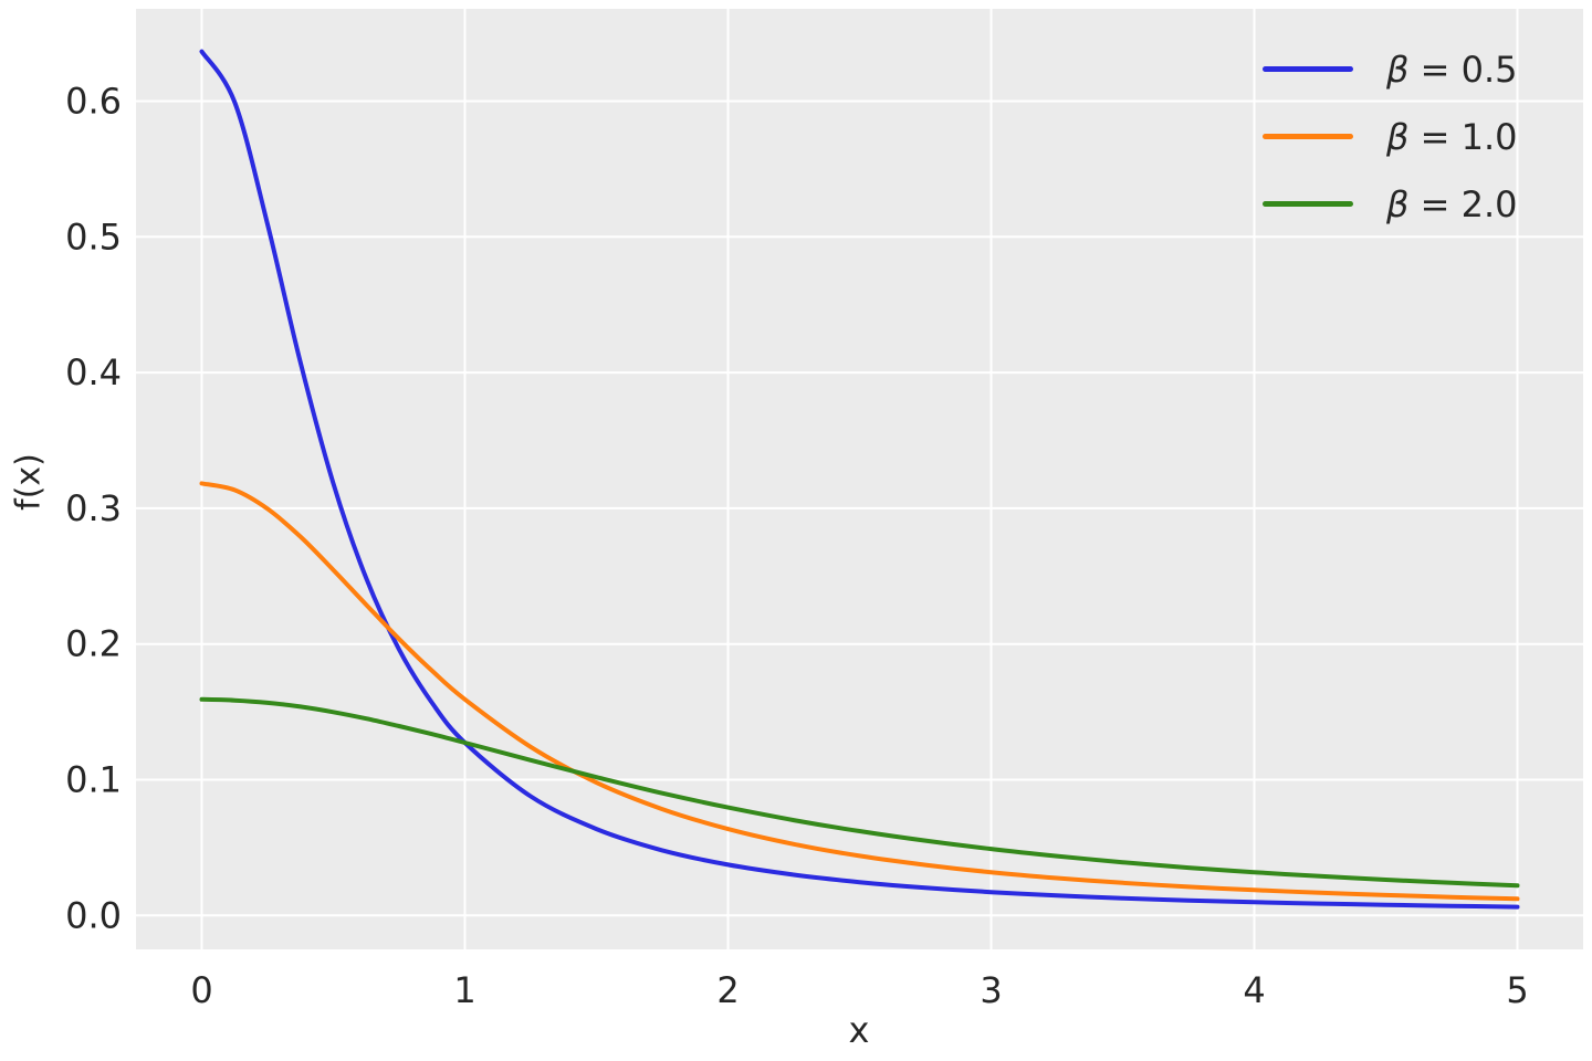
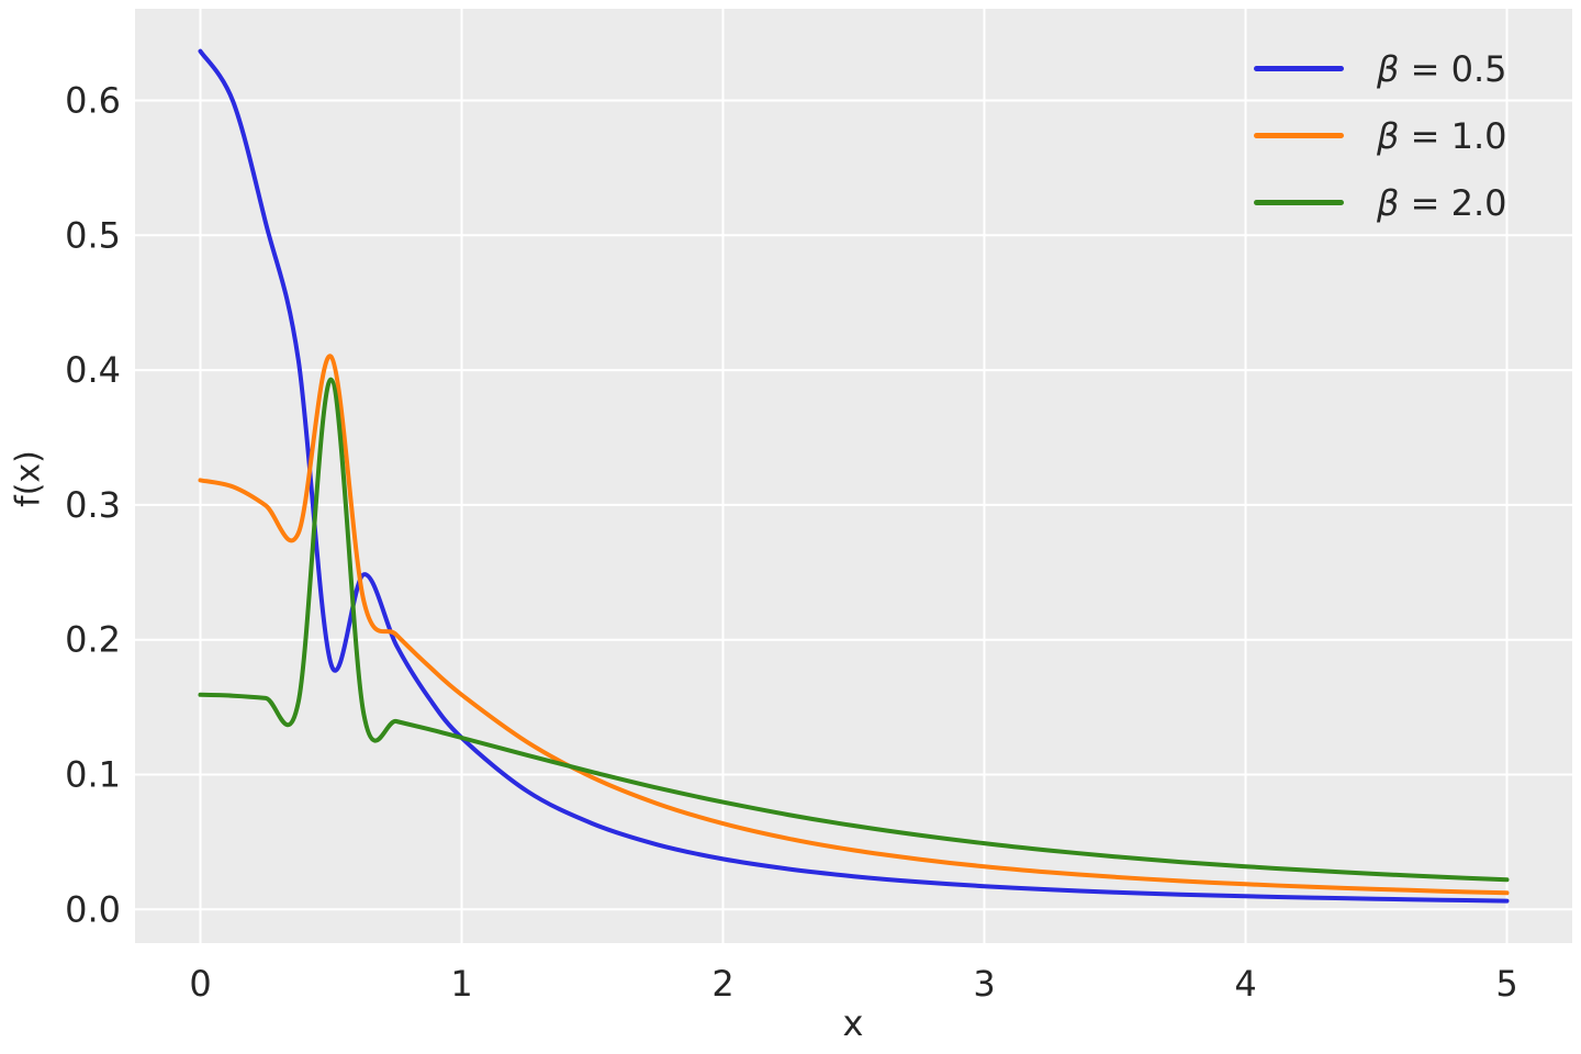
β = 0.5/0.5: 0.318 -> 0.182
β = 1.0/0.5: 0.255 -> 0.410
β = 2.0/0.5: 0.150 -> 0.393
